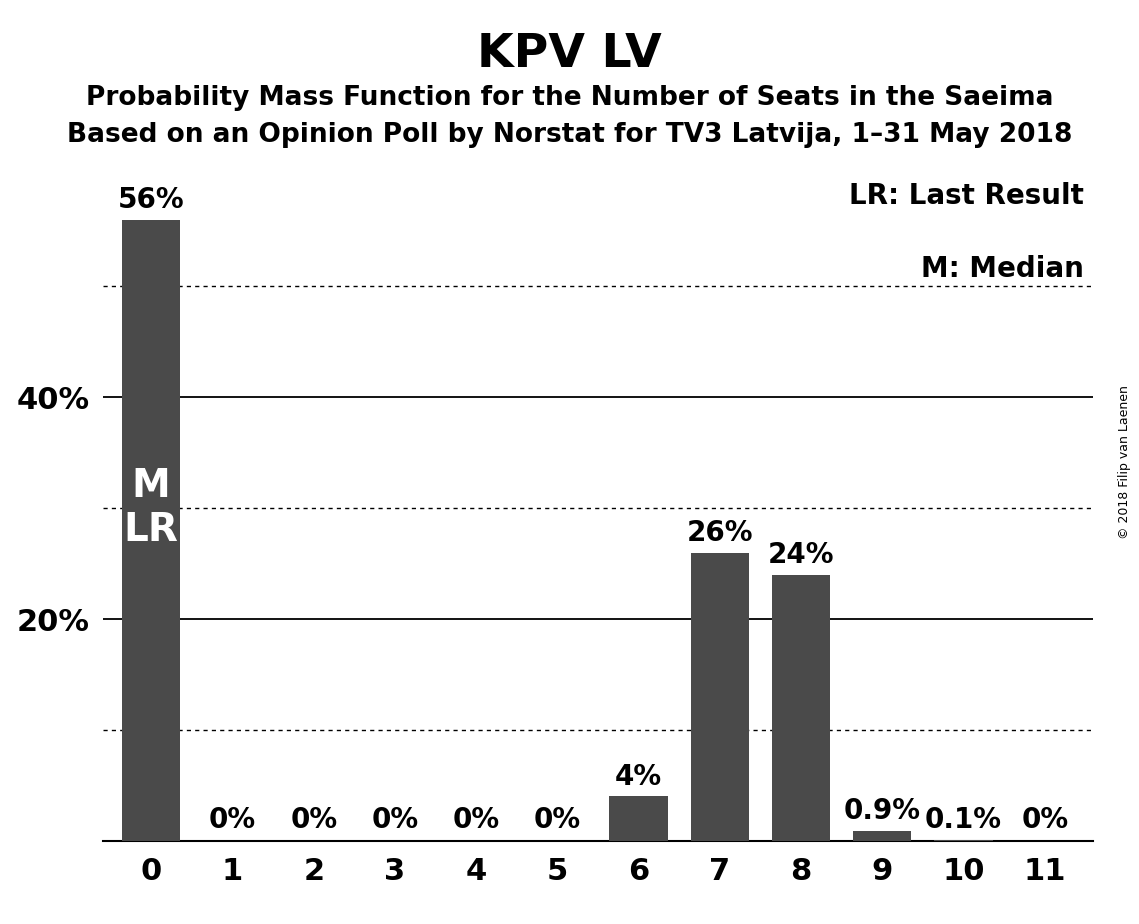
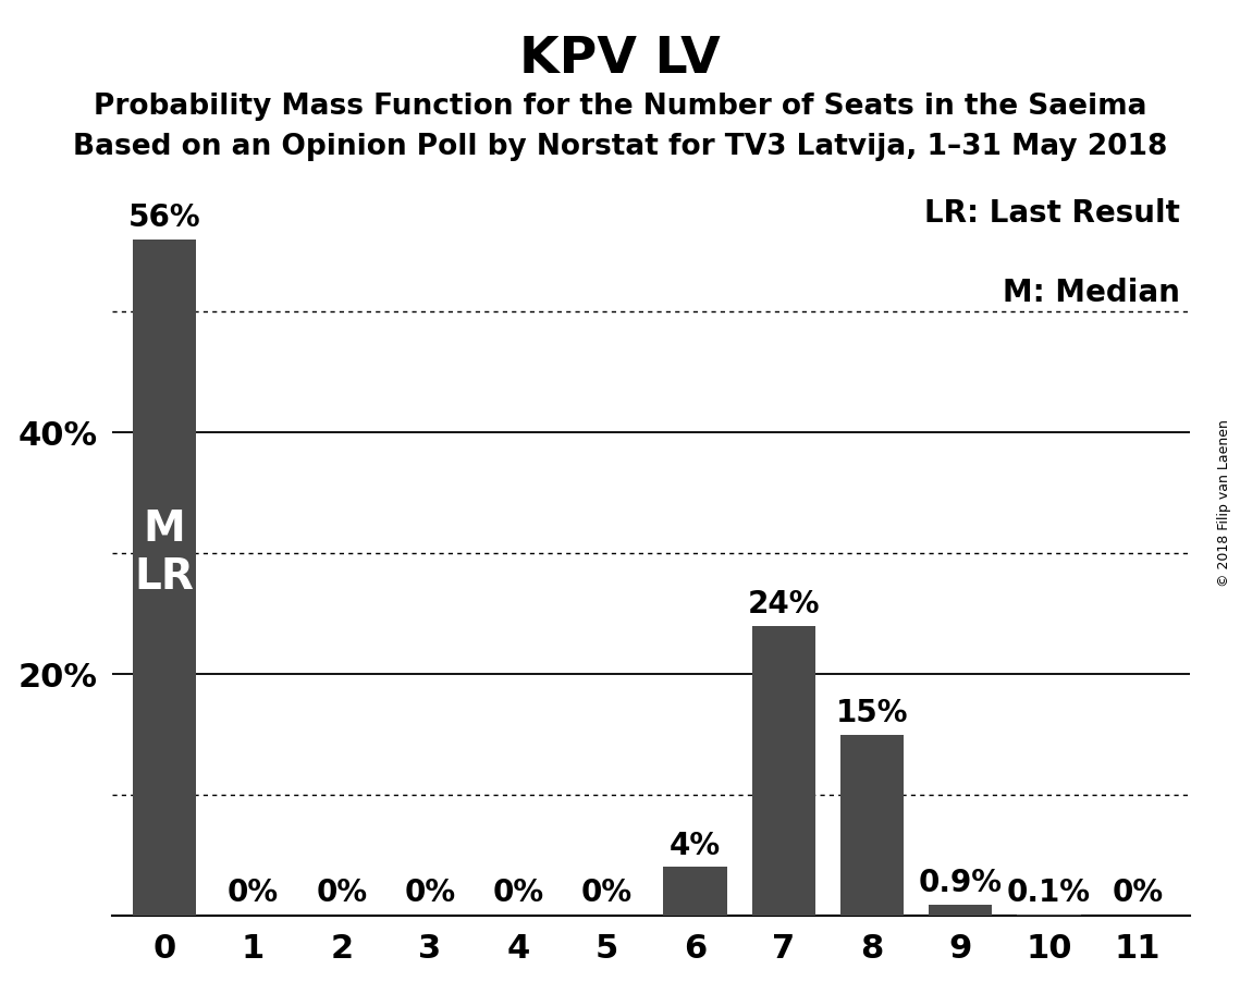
7: 26% -> 24%
8: 24% -> 15%
